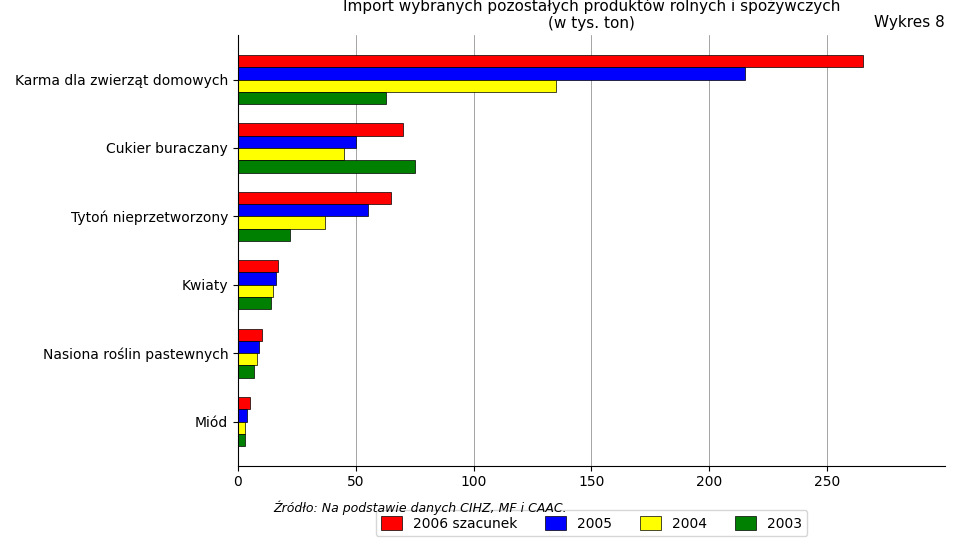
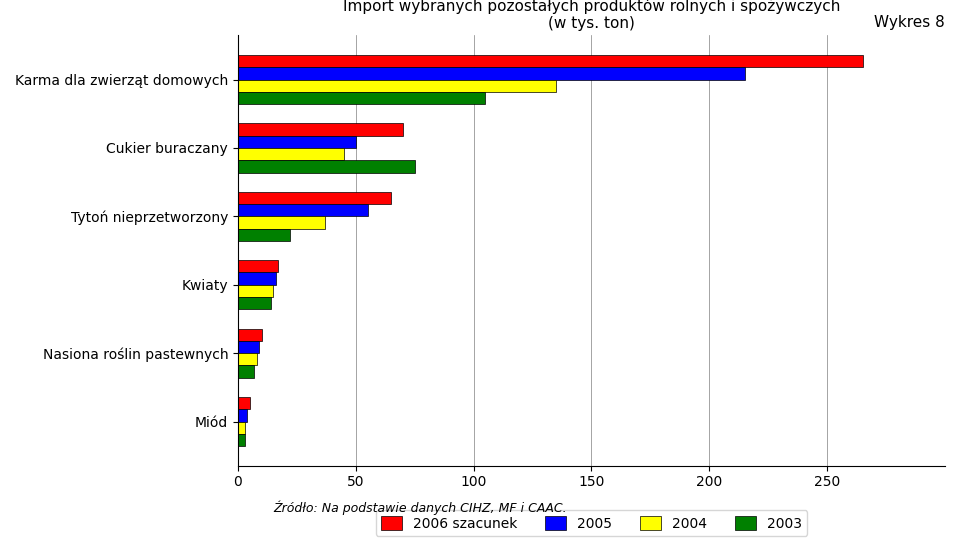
2003/Karma dla zwierząt domowych: 63 -> 105
